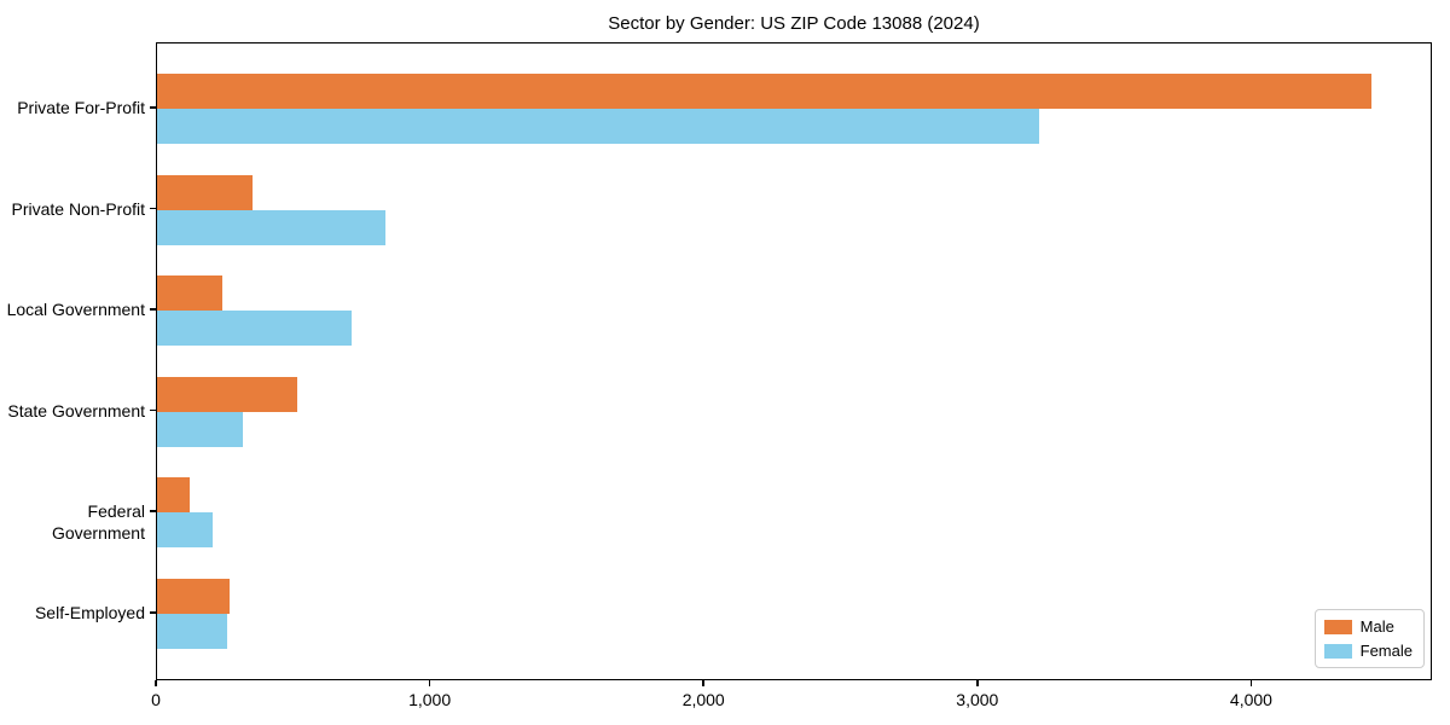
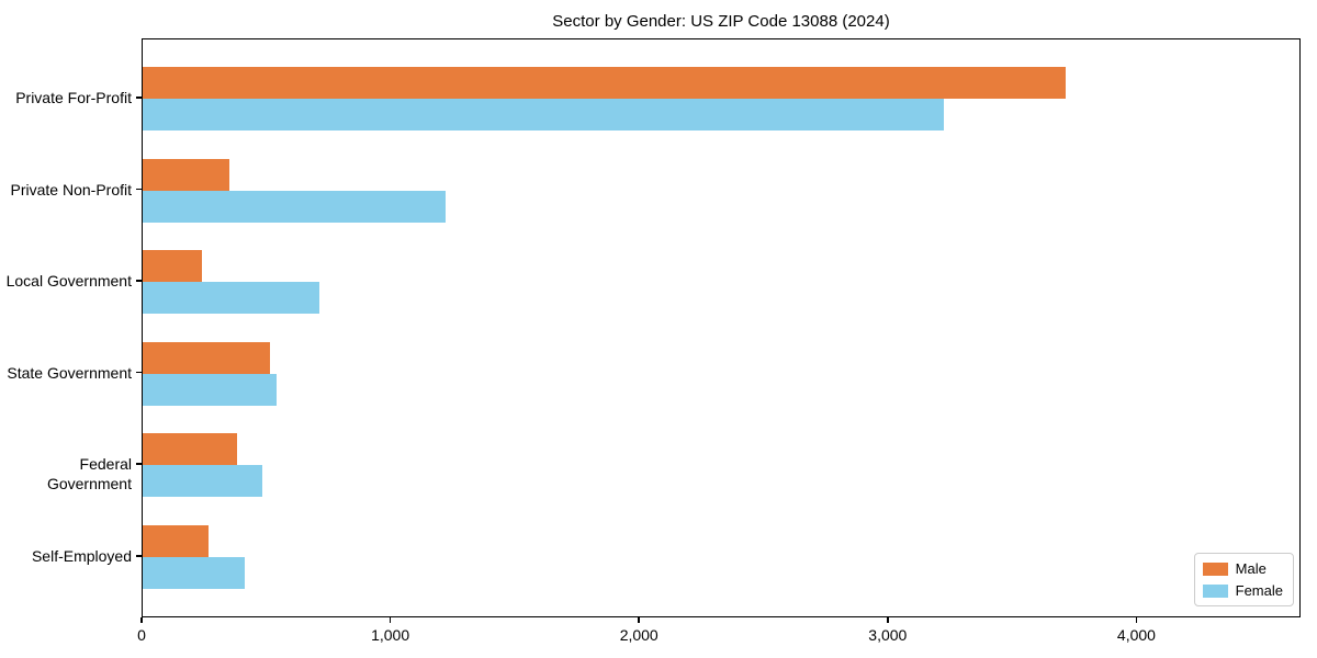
Male/Private For-Profit: 4440 -> 3710
Female/Private Non-Profit: 840 -> 1220
Female/State Government: 320 -> 540
Male/Federal Government: 120 -> 380
Female/Federal Government: 200 -> 480
Female/Self-Employed: 260 -> 410
